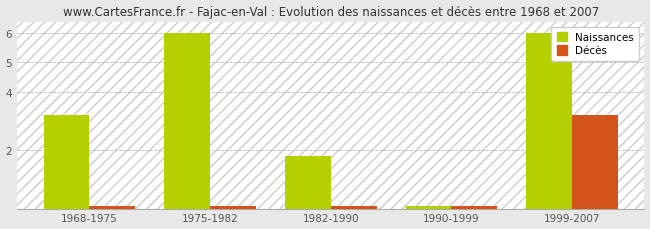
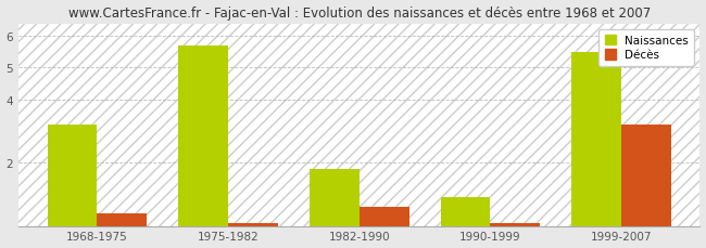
Décès/1968-1975: 0.1 -> 0.4
Naissances/1975-1982: 6.0 -> 5.7
Décès/1982-1990: 0.1 -> 0.6
Naissances/1990-1999: 0.1 -> 0.9
Naissances/1999-2007: 6.0 -> 5.5
